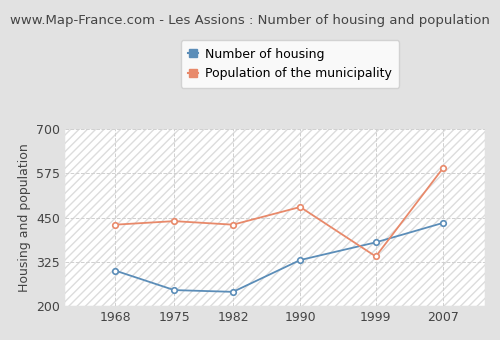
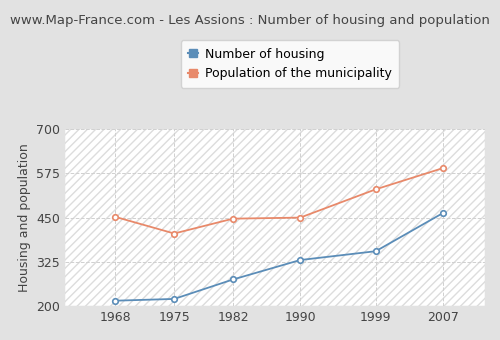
Number of housing/1968: 300 -> 215
Population of the municipality/1968: 430 -> 452
Number of housing/1975: 245 -> 220
Population of the municipality/1975: 440 -> 405
Number of housing/1982: 240 -> 275
Population of the municipality/1982: 430 -> 447
Population of the municipality/1990: 480 -> 450
Number of housing/1999: 380 -> 355
Population of the municipality/1999: 340 -> 530
Number of housing/2007: 435 -> 463
